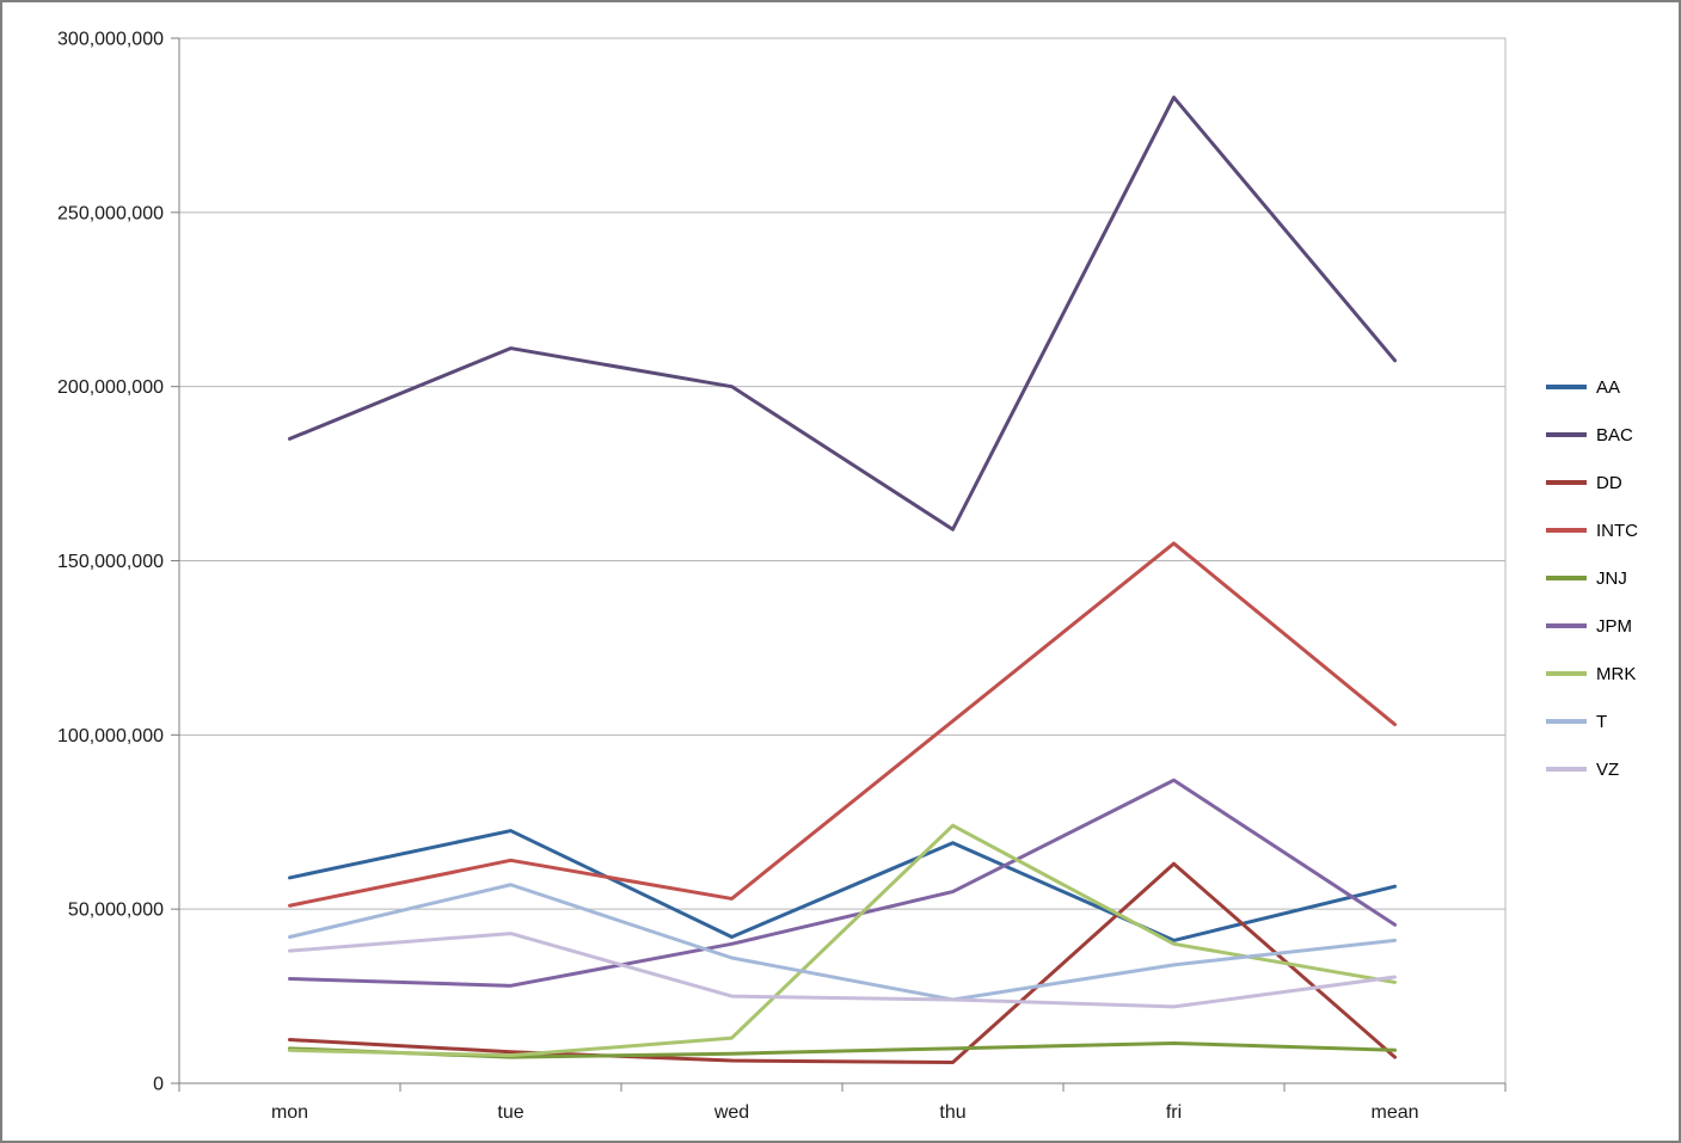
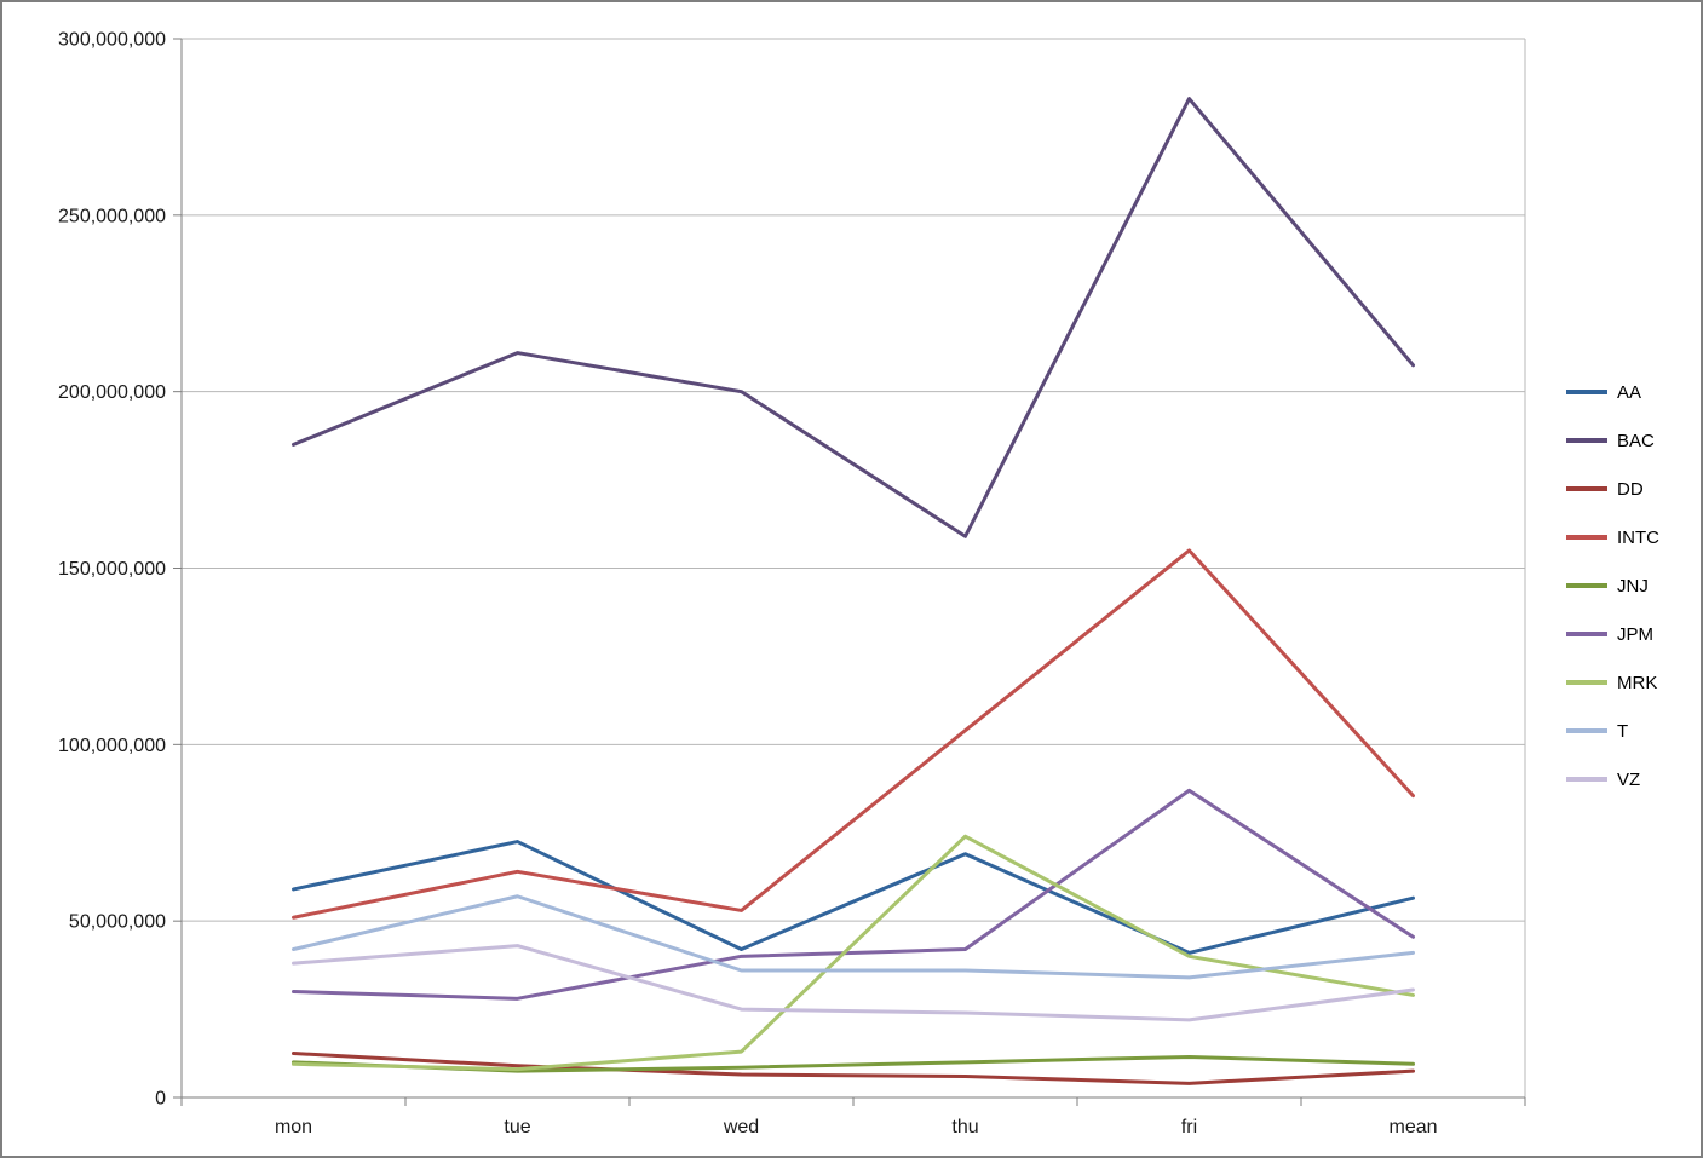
JPM/thu: 55000000 -> 42000000
T/thu: 24000000 -> 36000000
DD/fri: 63000000 -> 4000000
INTC/mean: 103000000 -> 86000000
